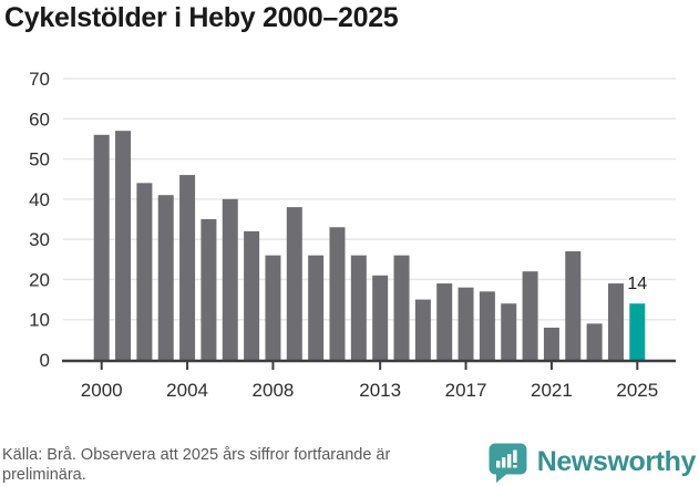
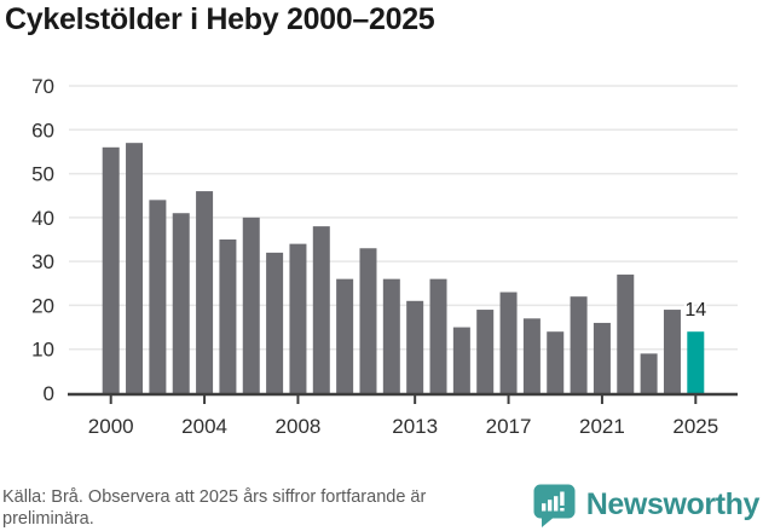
2008: 26 -> 34
2017: 18 -> 23
2021: 8 -> 16
